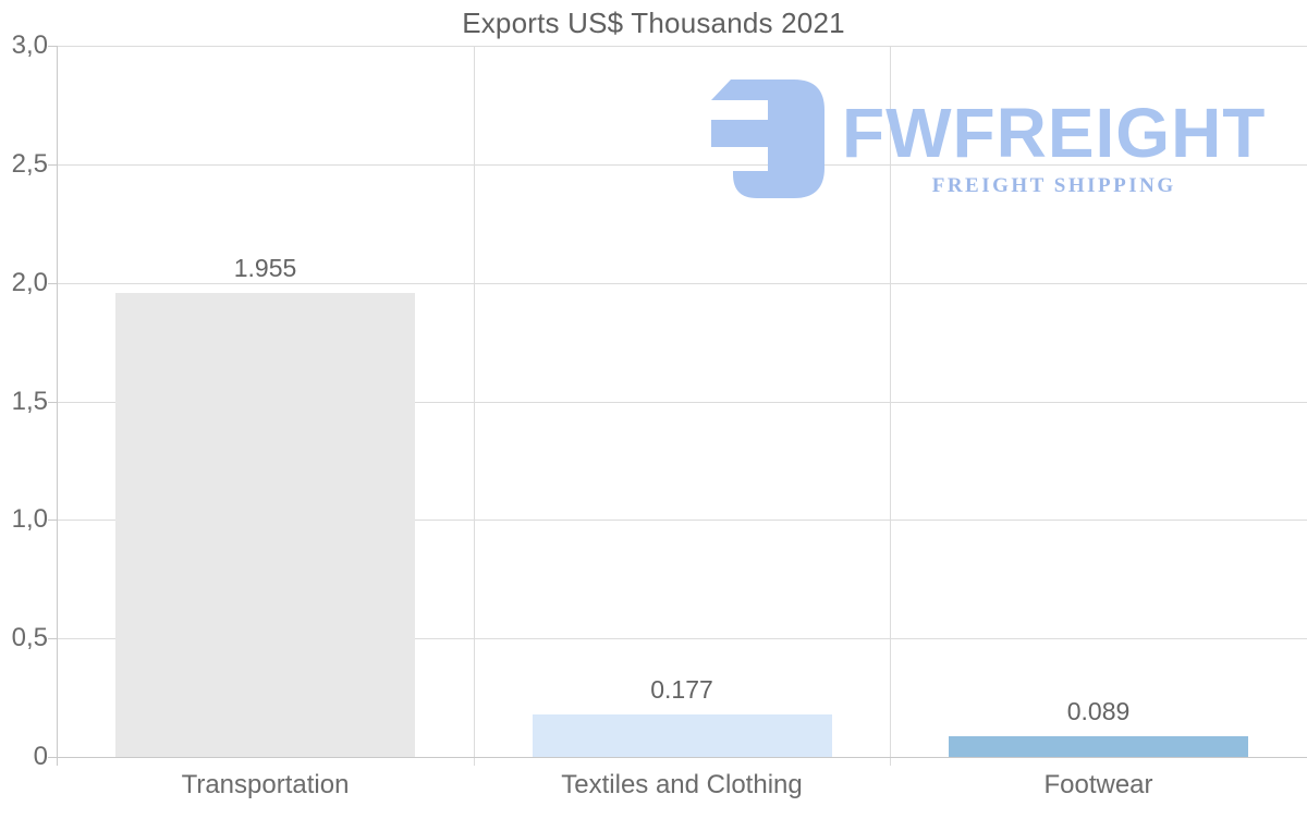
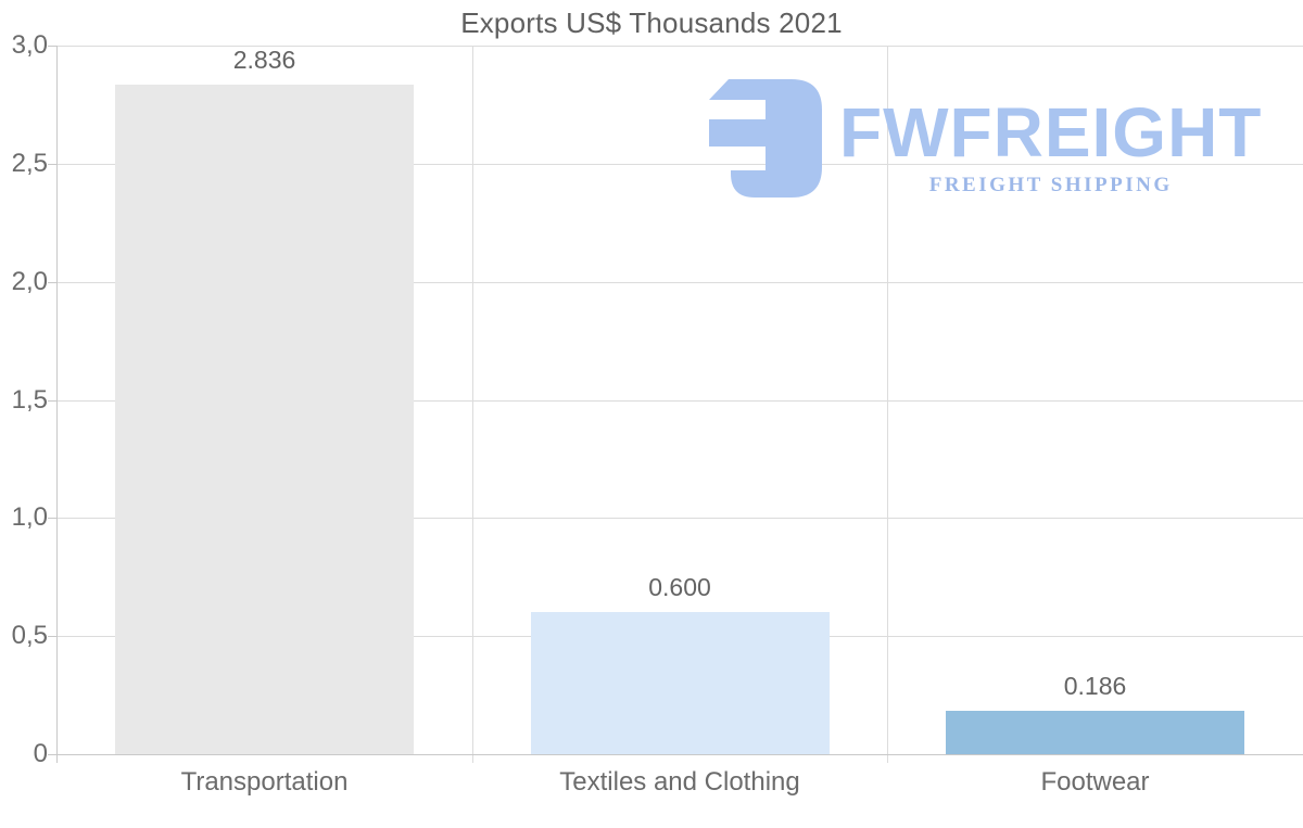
Transportation: 1.955 -> 2.836
Textiles and Clothing: 0.177 -> 0.600
Footwear: 0.089 -> 0.186
